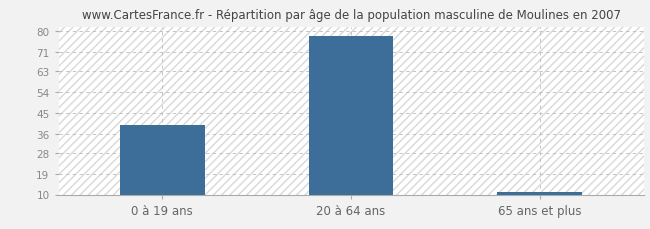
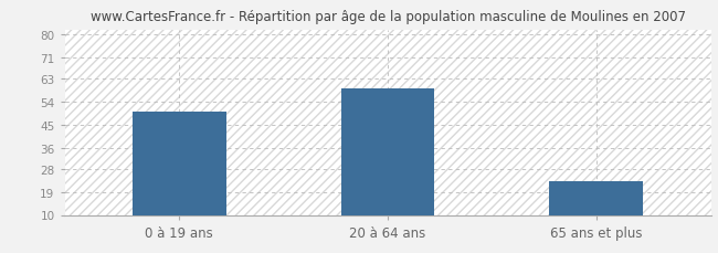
0 à 19 ans: 40 -> 50
20 à 64 ans: 78 -> 59
65 ans et plus: 11 -> 23
